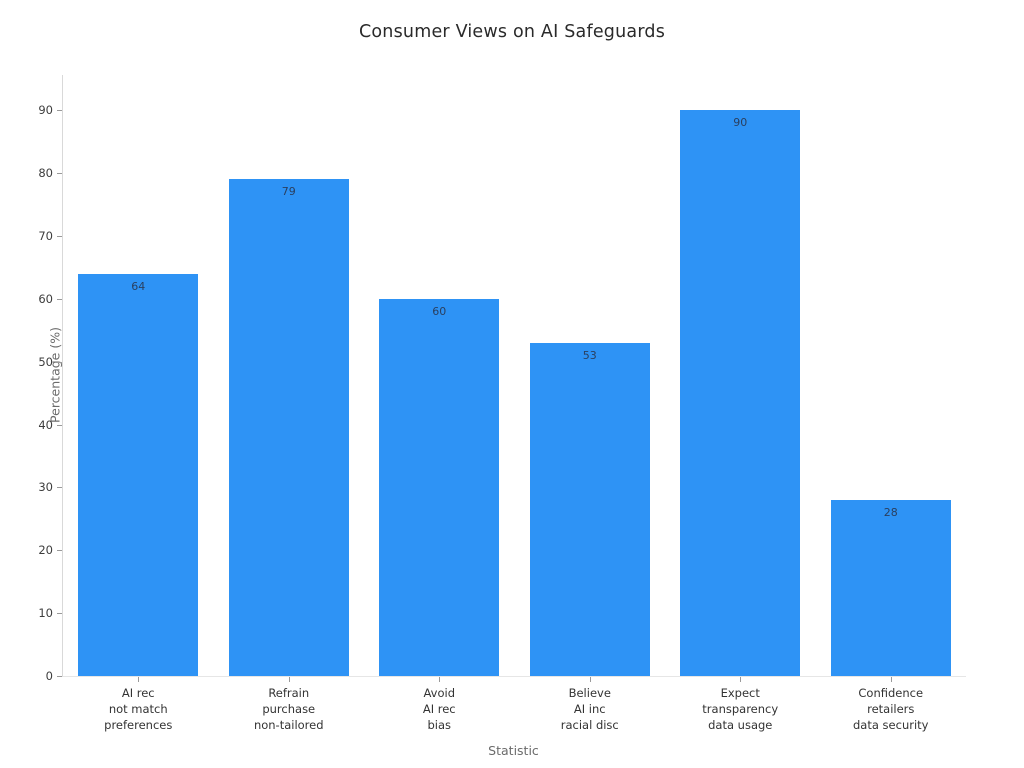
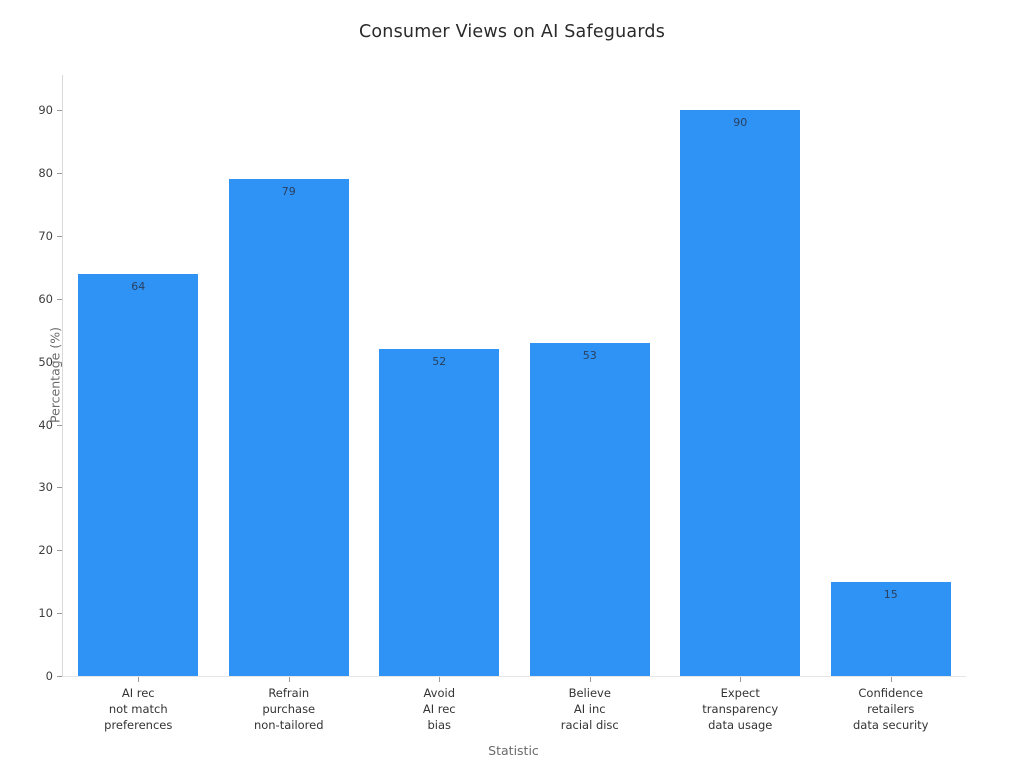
Avoid AI rec bias: 60 -> 52
Confidence retailers data security: 28 -> 15
